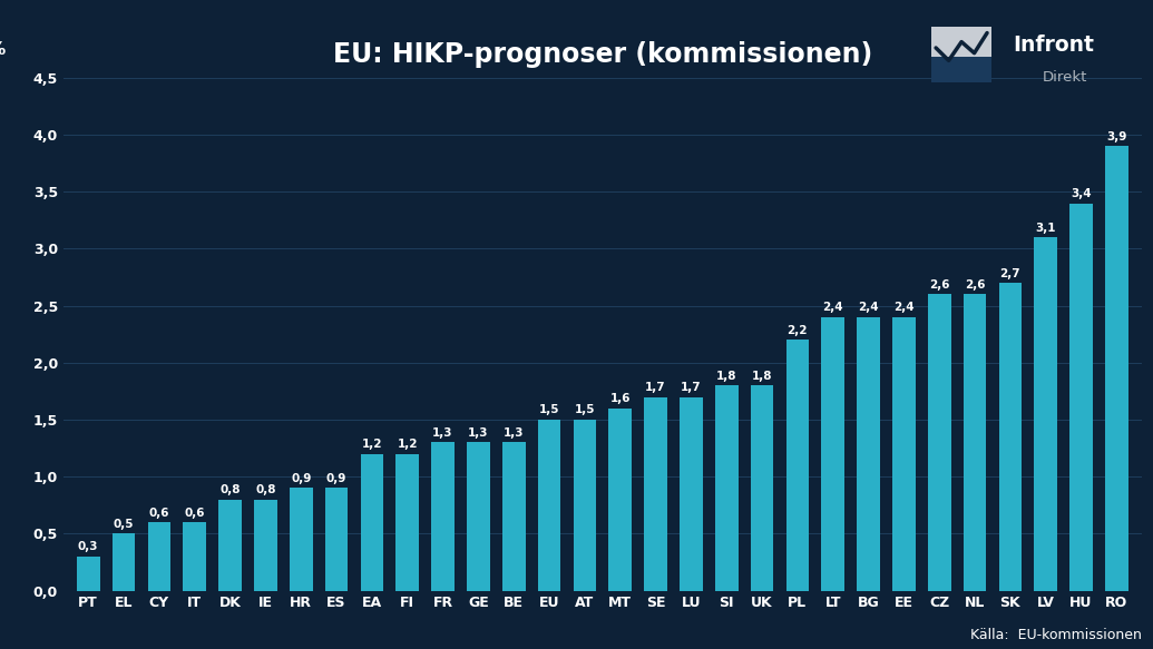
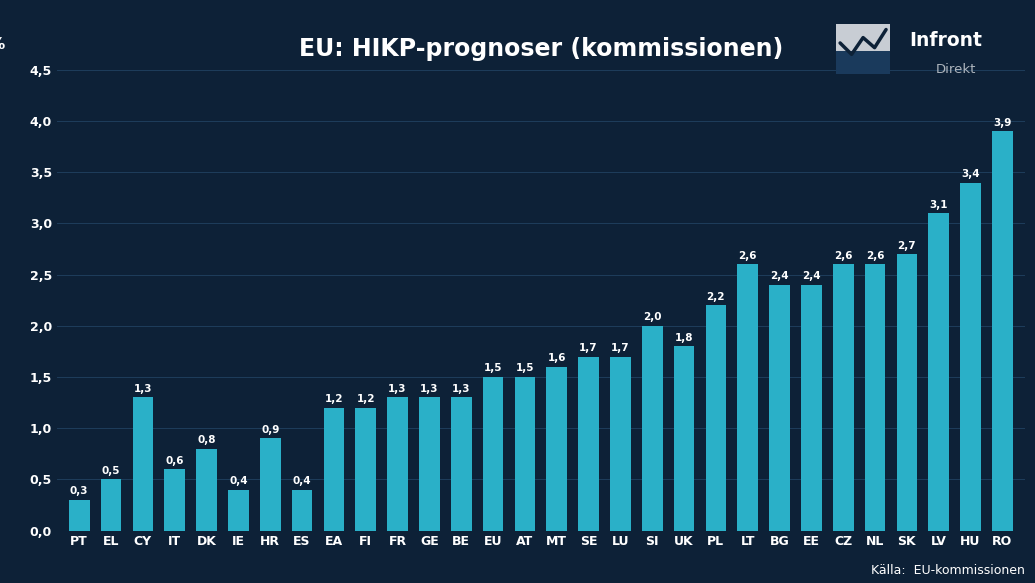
EU: HIKP-prognoser (kommissionen)/CY: 0,6 -> 1,3
EU: HIKP-prognoser (kommissionen)/IE: 0,8 -> 0,4
EU: HIKP-prognoser (kommissionen)/ES: 0,9 -> 0,4
EU: HIKP-prognoser (kommissionen)/SI: 1,8 -> 2,0
EU: HIKP-prognoser (kommissionen)/LT: 2,4 -> 2,6
